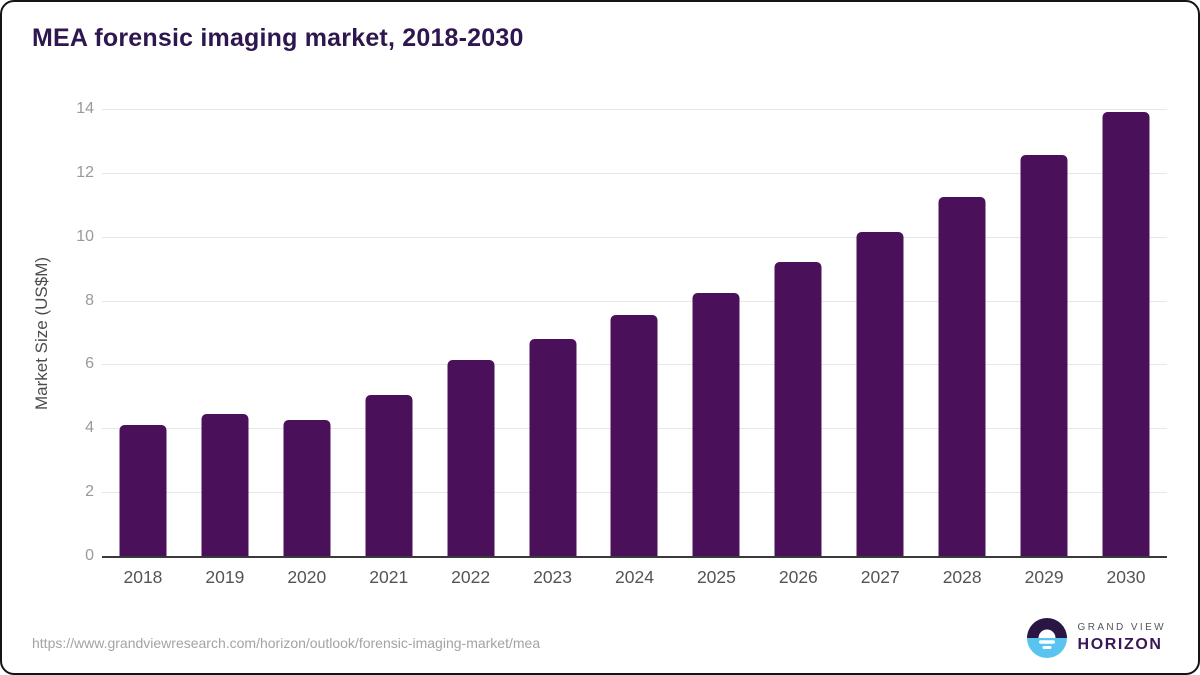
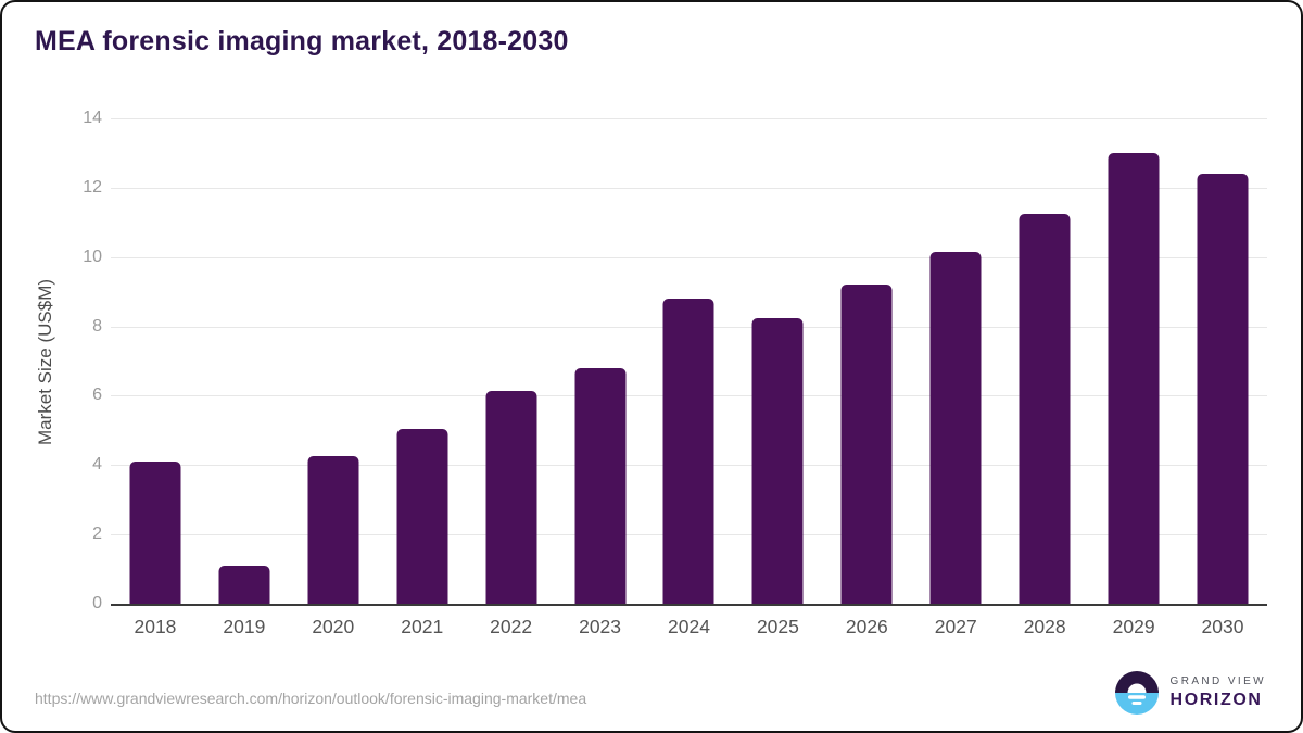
2019: 4.5 -> 1.1
2024: 7.5 -> 8.8
2029: 12.6 -> 13.0
2030: 13.9 -> 12.4
